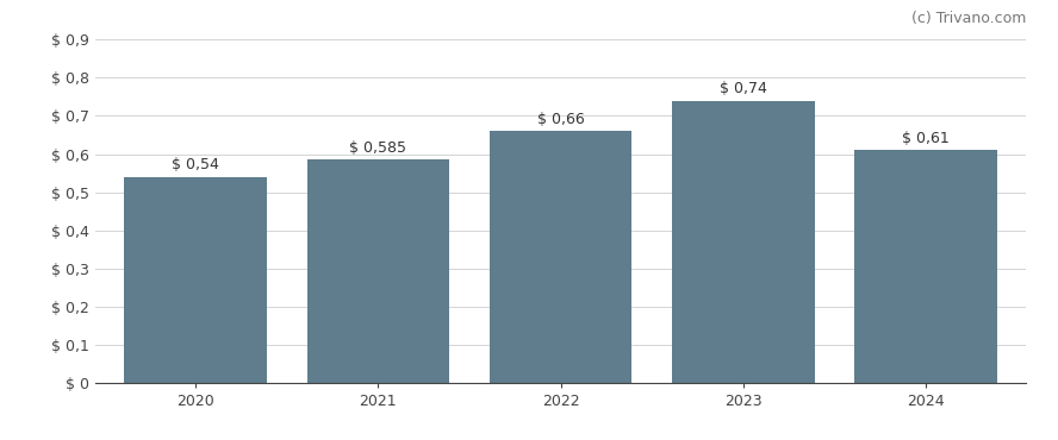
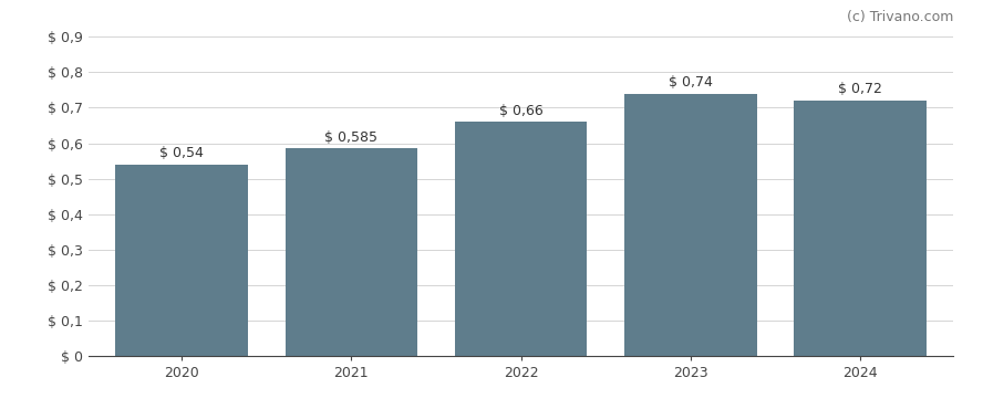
2024: 0,61 -> 0,72
